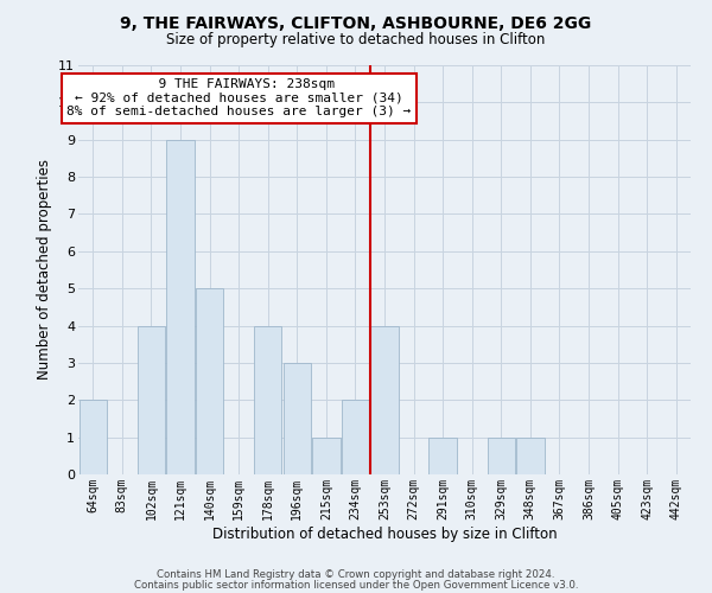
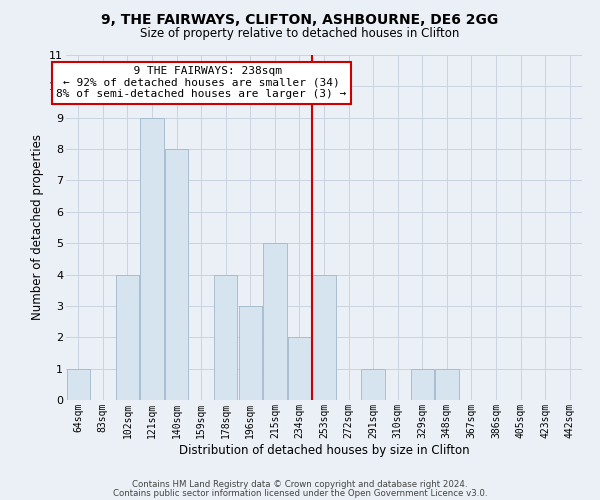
64sqm: 2 -> 1
140sqm: 5 -> 8
215sqm: 1 -> 5
